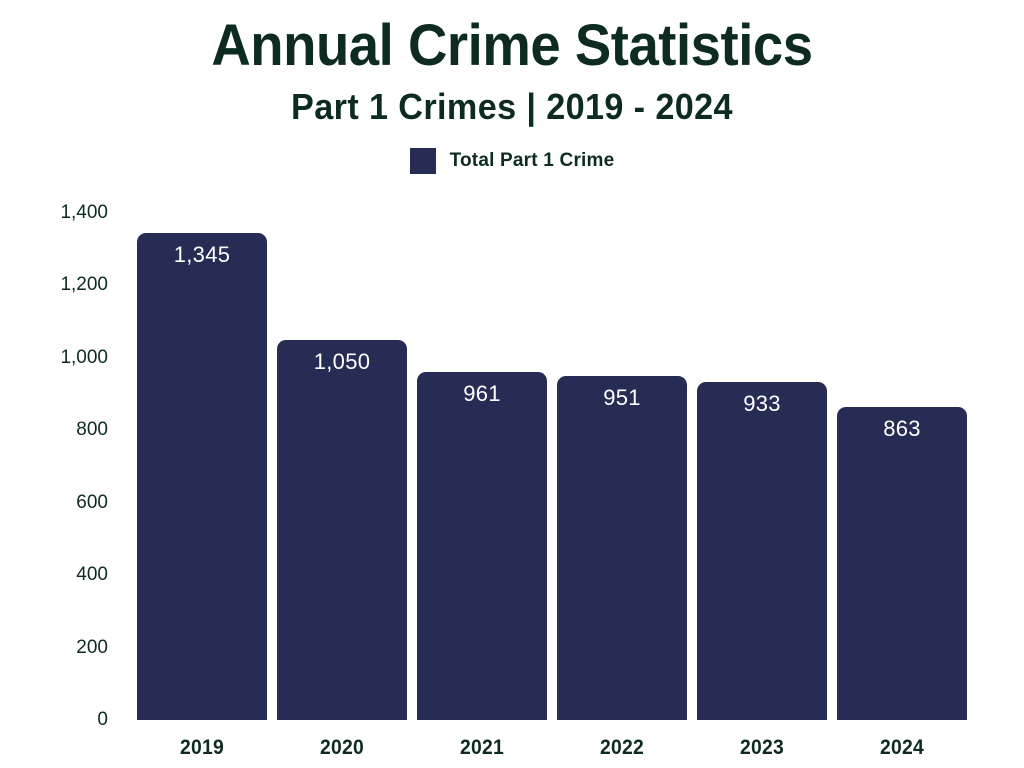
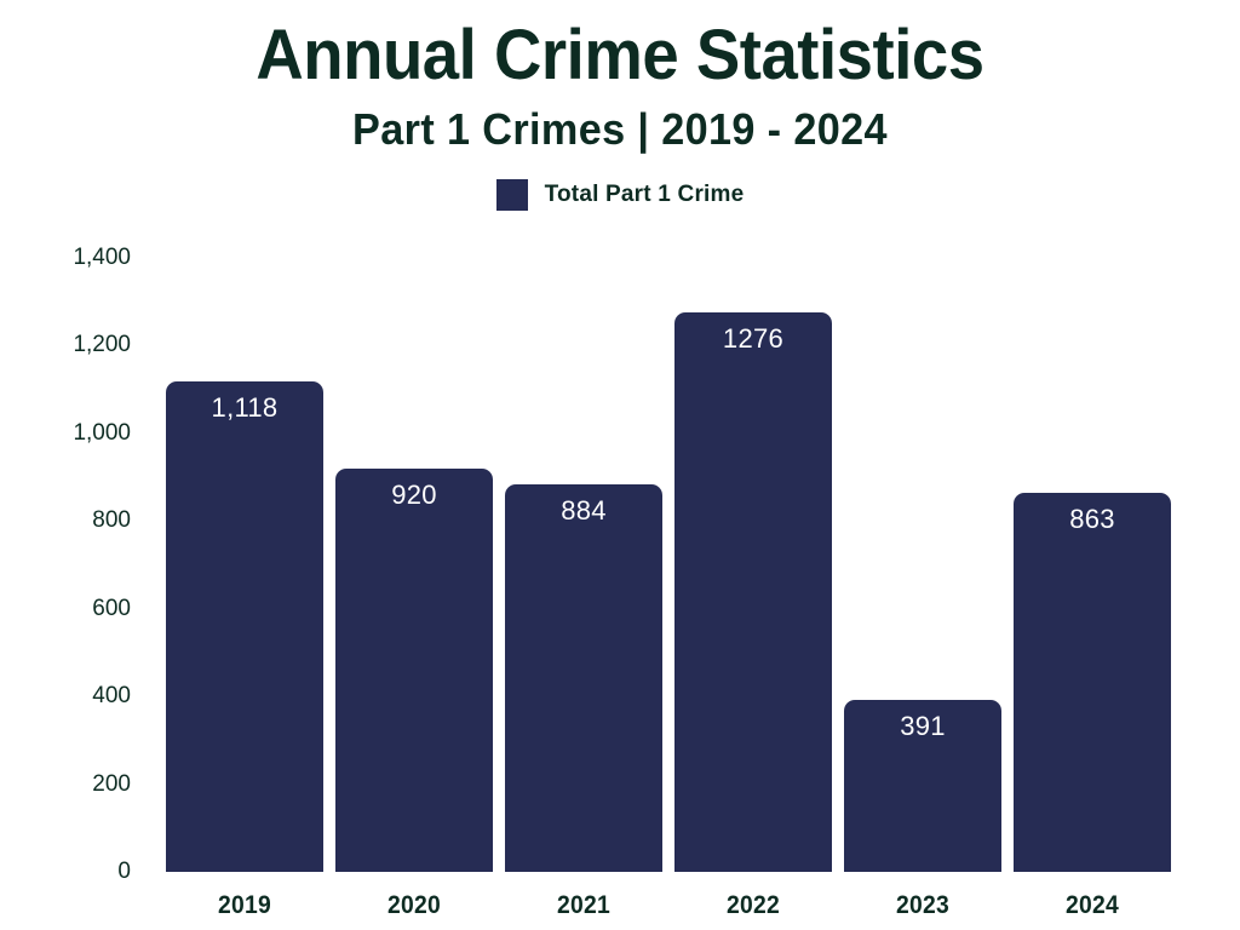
2019: 1,345 -> 1,118
2020: 1,050 -> 920
2021: 961 -> 884
2022: 951 -> 1276
2023: 933 -> 391
